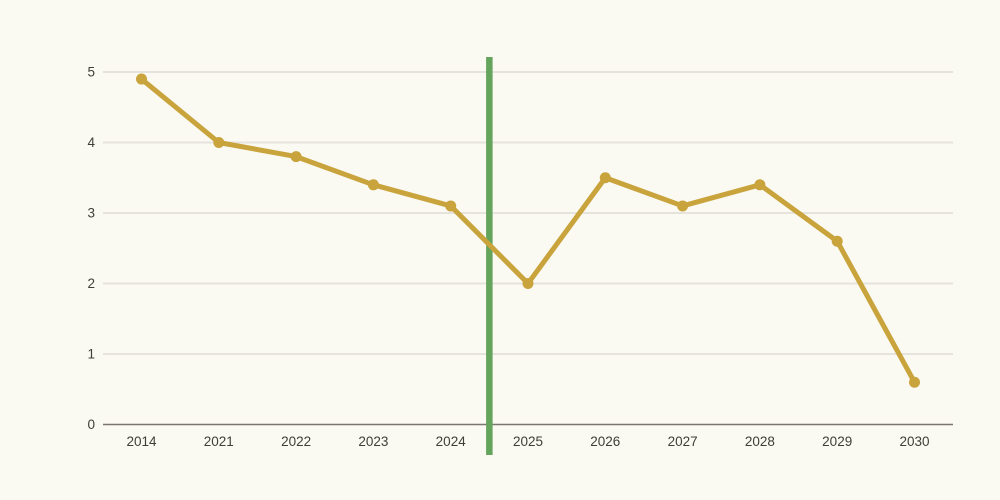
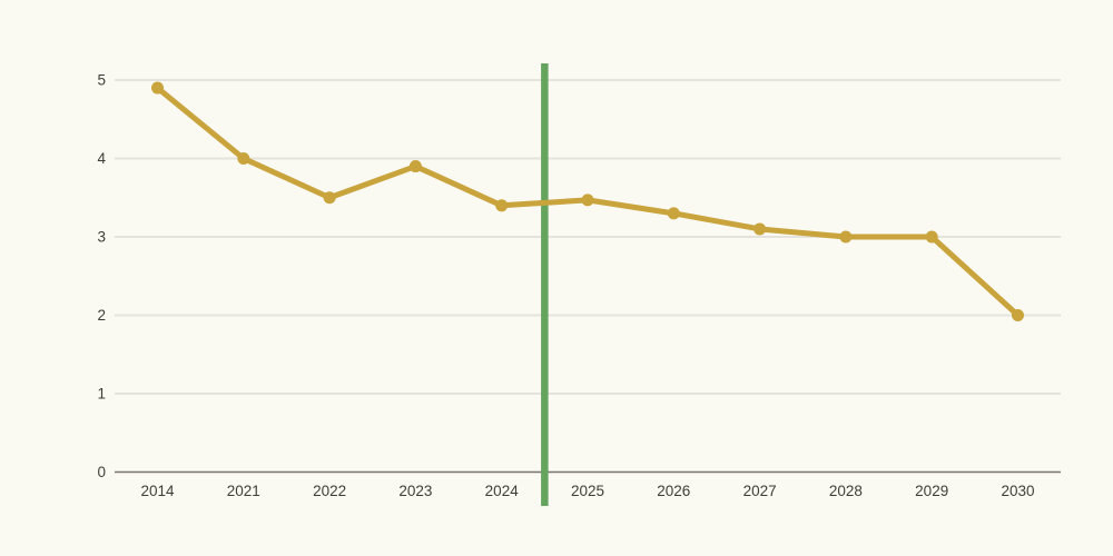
2022: 3.8 -> 3.5
2023: 3.4 -> 3.9
2024: 3.1 -> 3.4
2025: 2.0 -> 3.5
2026: 3.5 -> 3.3
2028: 3.4 -> 3.0
2029: 2.6 -> 3.0
2030: 0.6 -> 2.0
